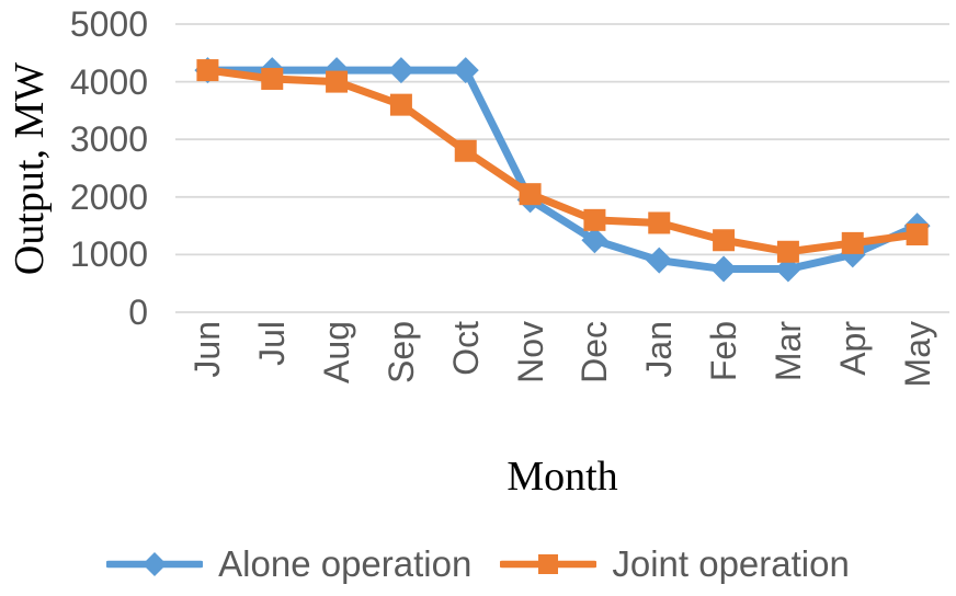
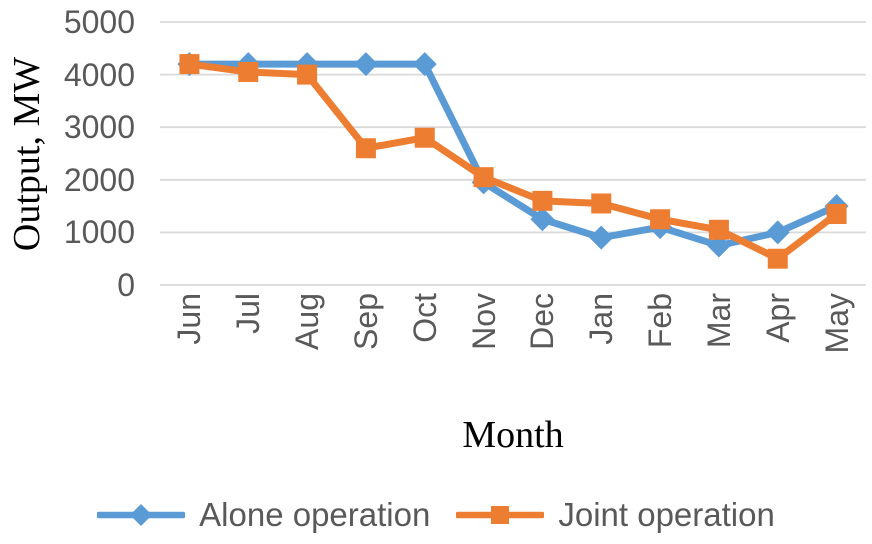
Joint operation/Sep: 3600 -> 2600
Alone operation/Feb: 800 -> 1100
Joint operation/Apr: 1200 -> 500
